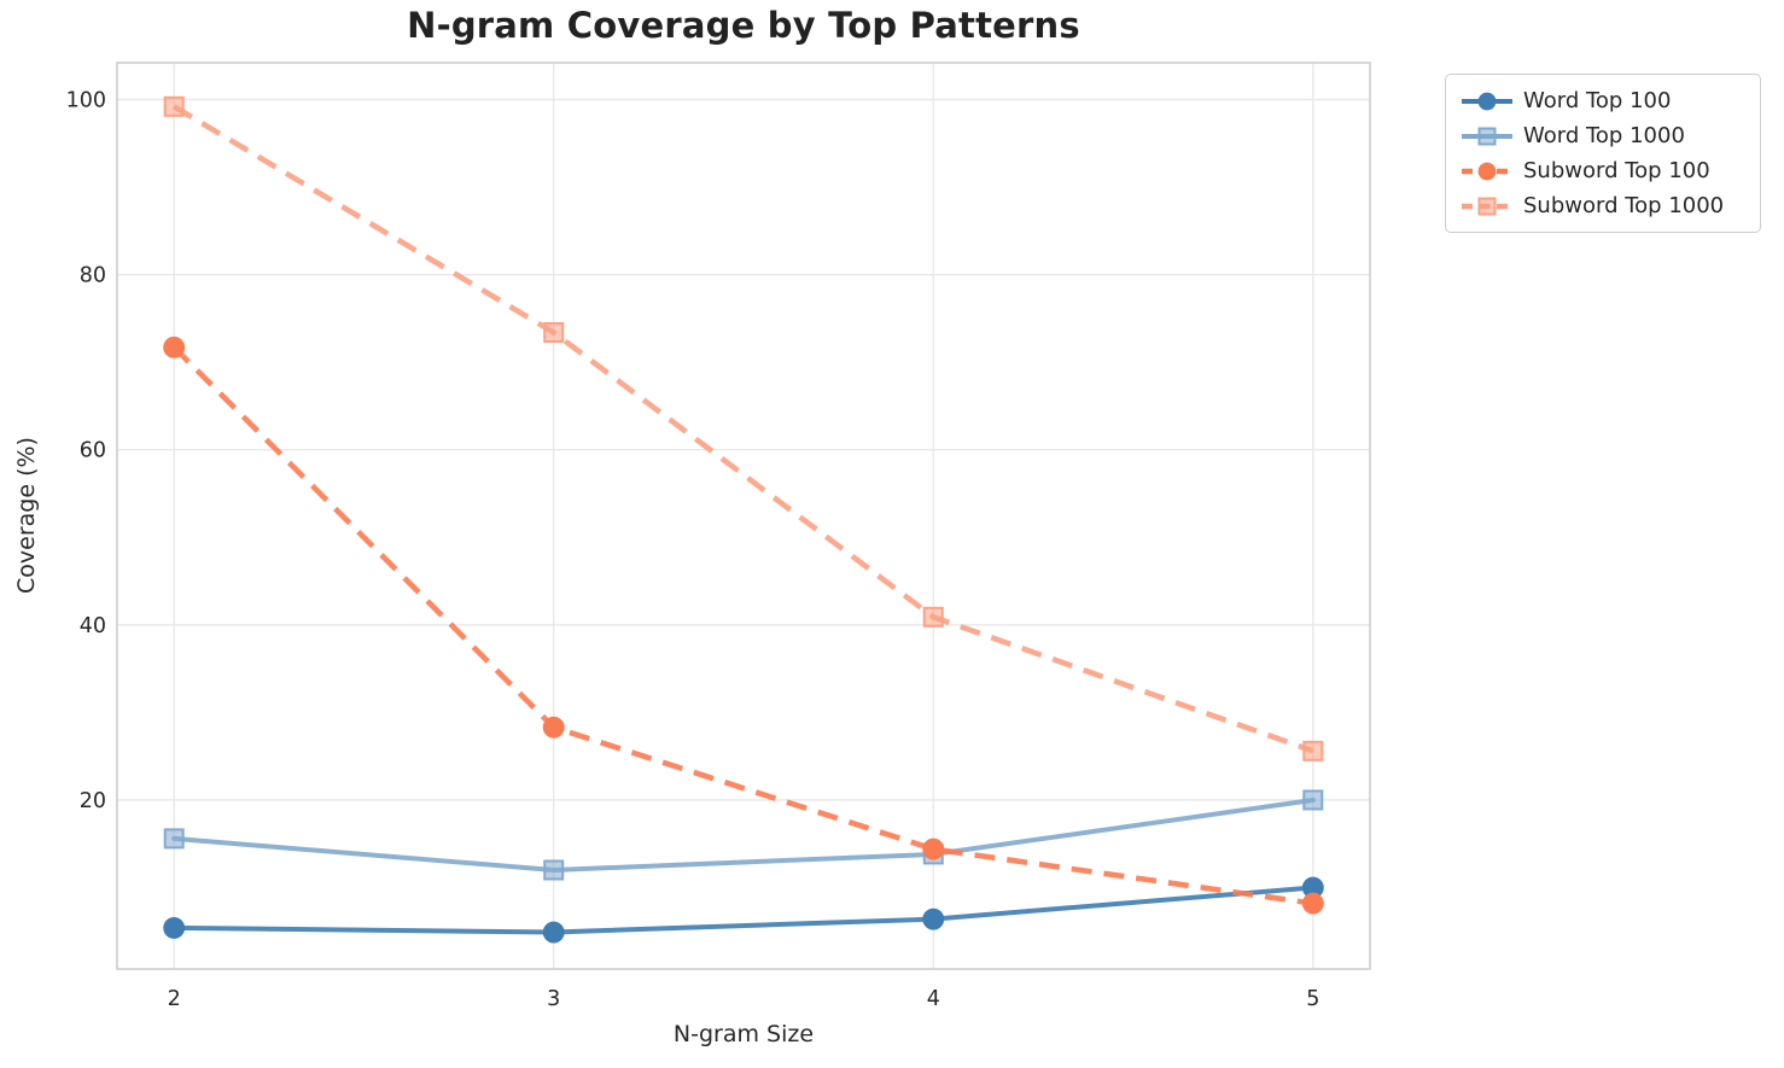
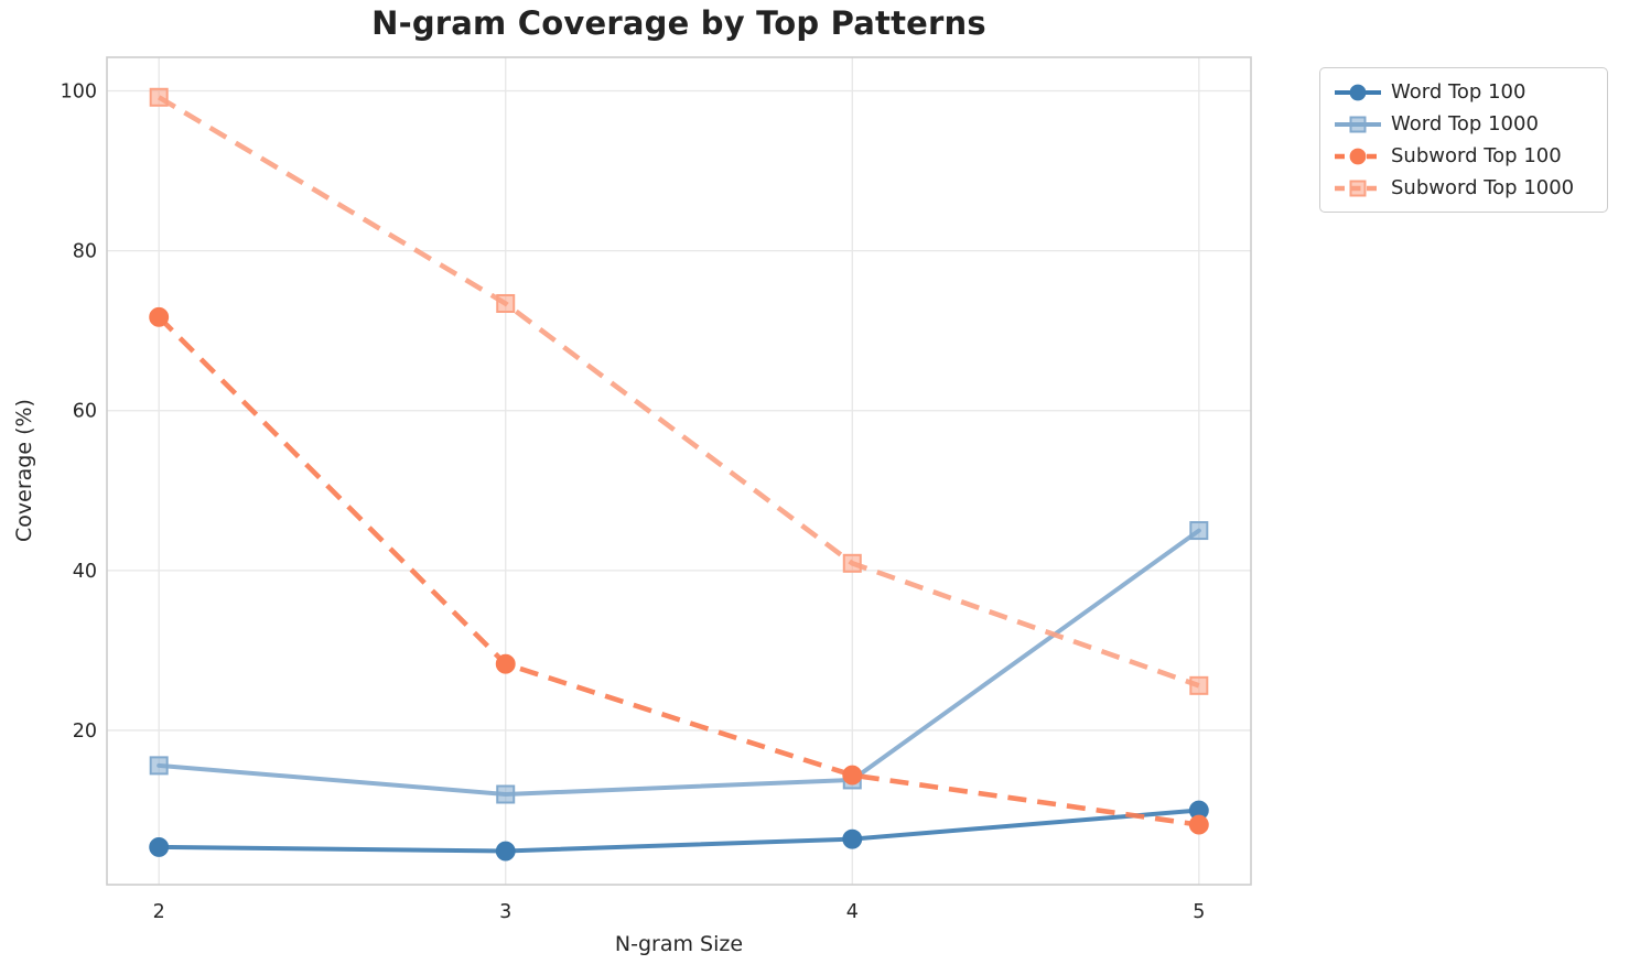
Word Top 1000/5: 20 -> 45
